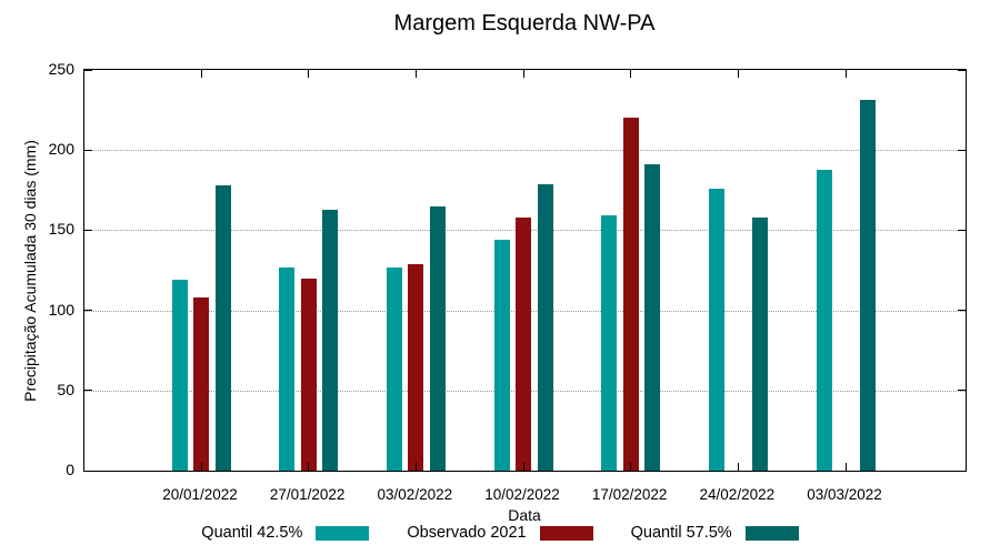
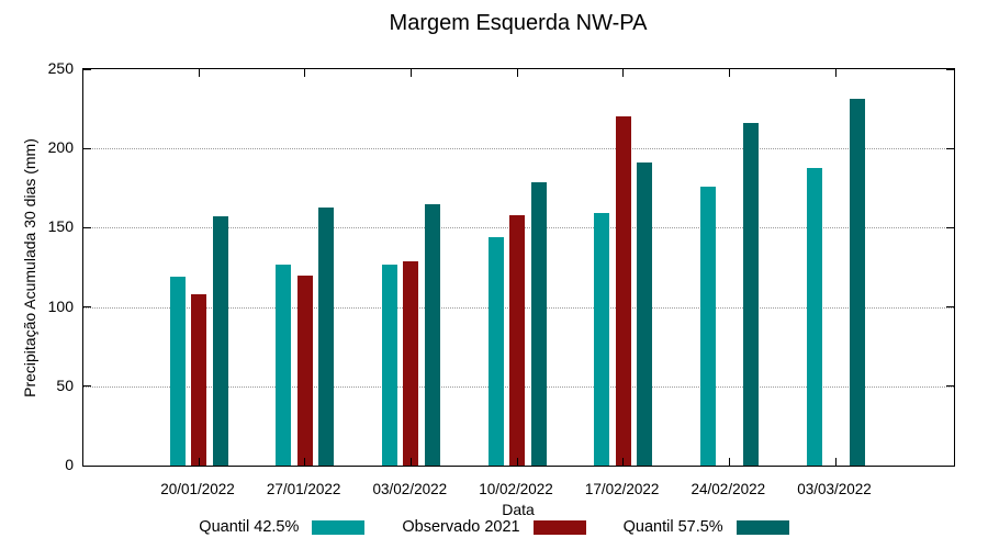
Quantil 57.5%/20/01/2022: 178 -> 157
Quantil 57.5%/24/02/2022: 158 -> 216
